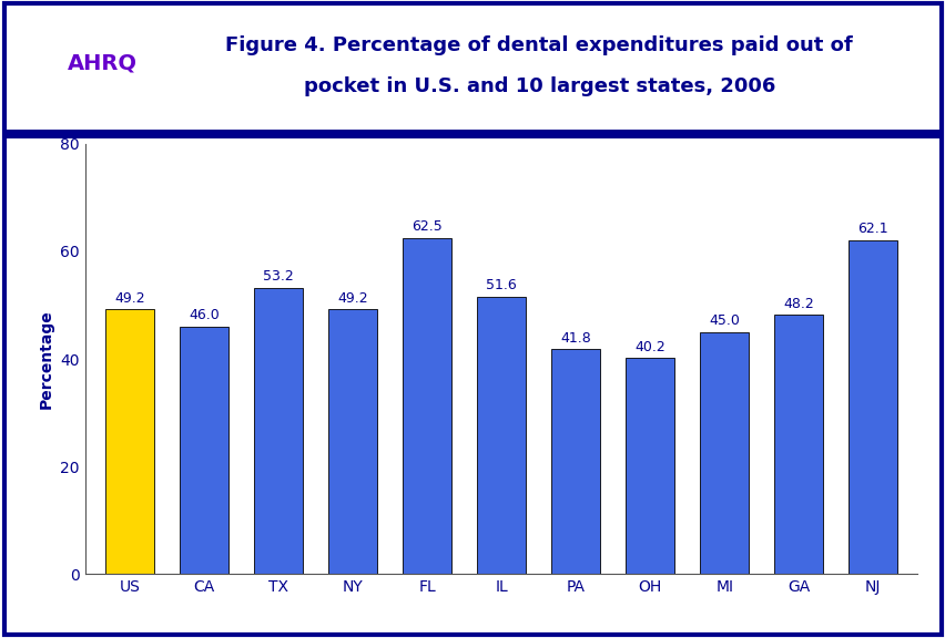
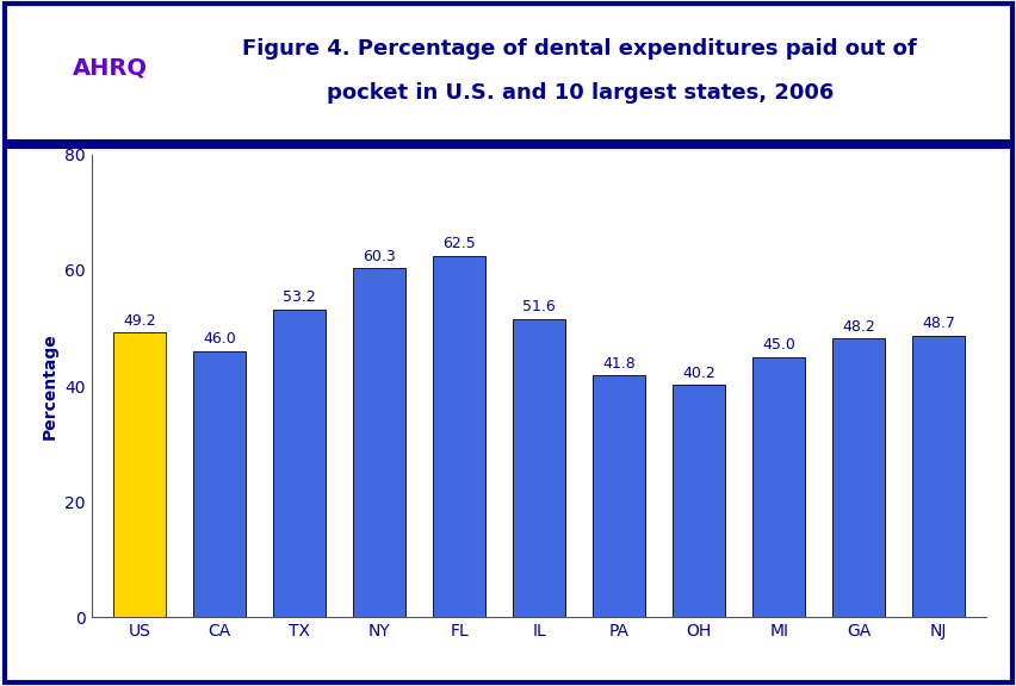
NY: 49.2 -> 60.3
NJ: 62.1 -> 48.7
